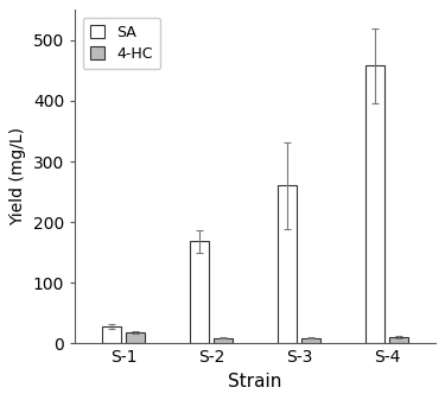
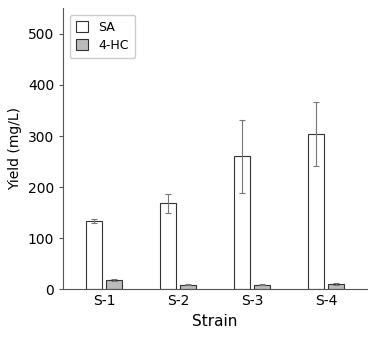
SA/S-1: 28 -> 134
SA/S-4: 458 -> 304
